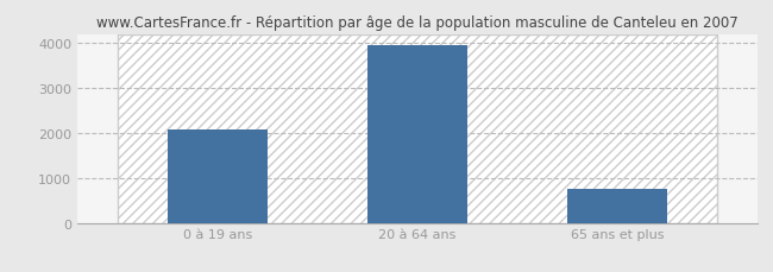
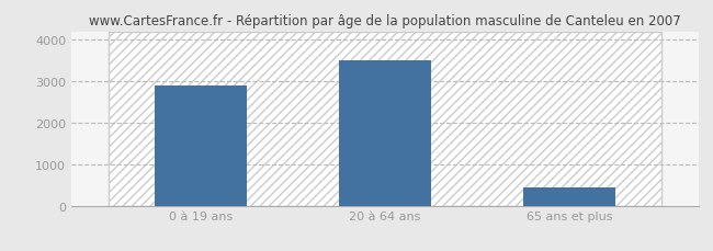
0 à 19 ans: 2080 -> 2900
20 à 64 ans: 3950 -> 3500
65 ans et plus: 750 -> 450
